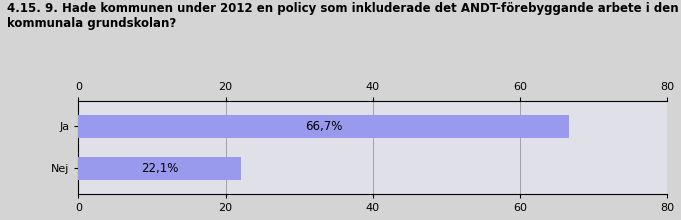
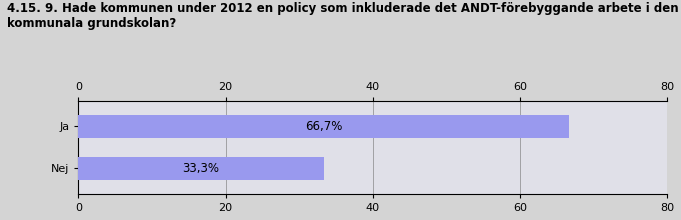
Nej: 22,1% -> 33,3%
